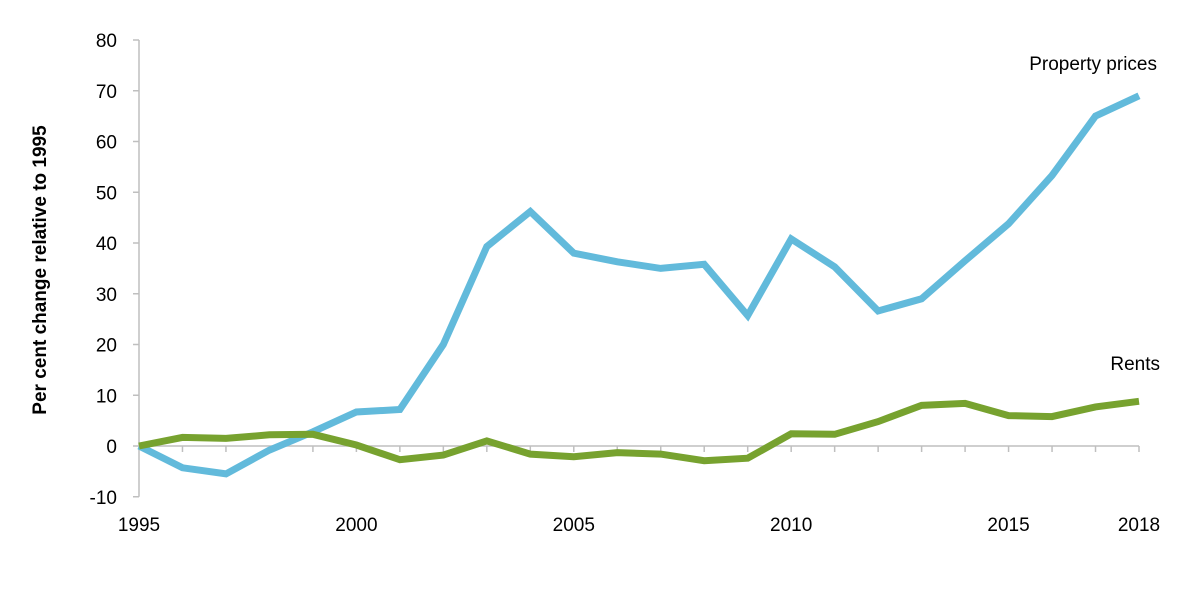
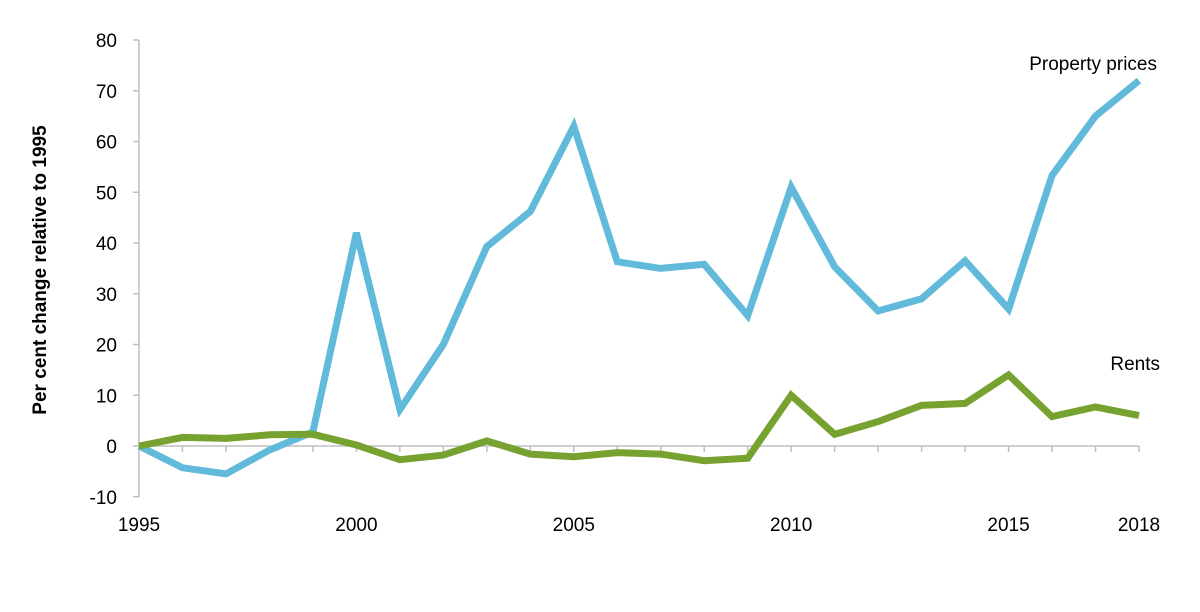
Property prices/2000: 7 -> 42
Property prices/2005: 38 -> 63
Property prices/2010: 41 -> 51
Rents/2010: 2 -> 10
Property prices/2015: 44 -> 27
Rents/2015: 6 -> 14
Property prices/2018: 69 -> 72
Rents/2018: 9 -> 6
